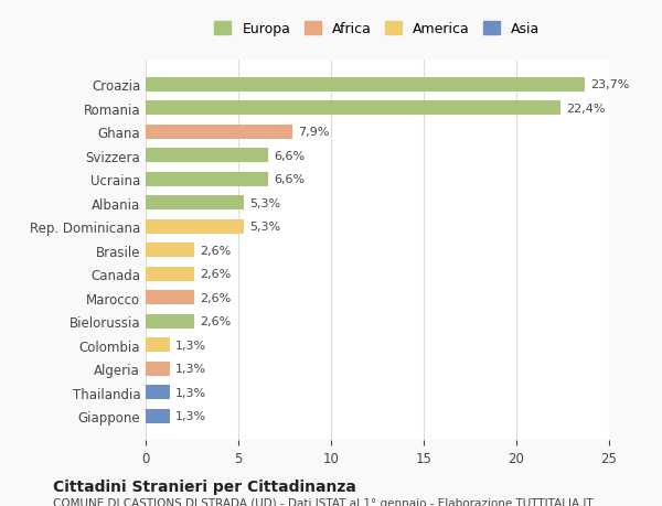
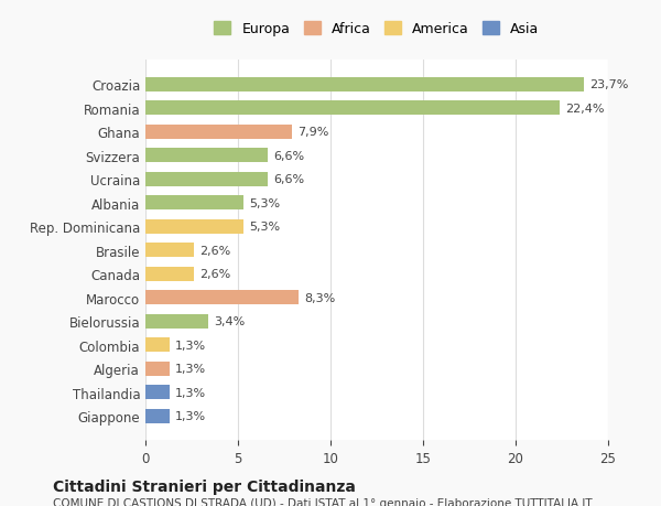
Marocco: 2,6% -> 8,3%
Bielorussia: 2,6% -> 3,4%
